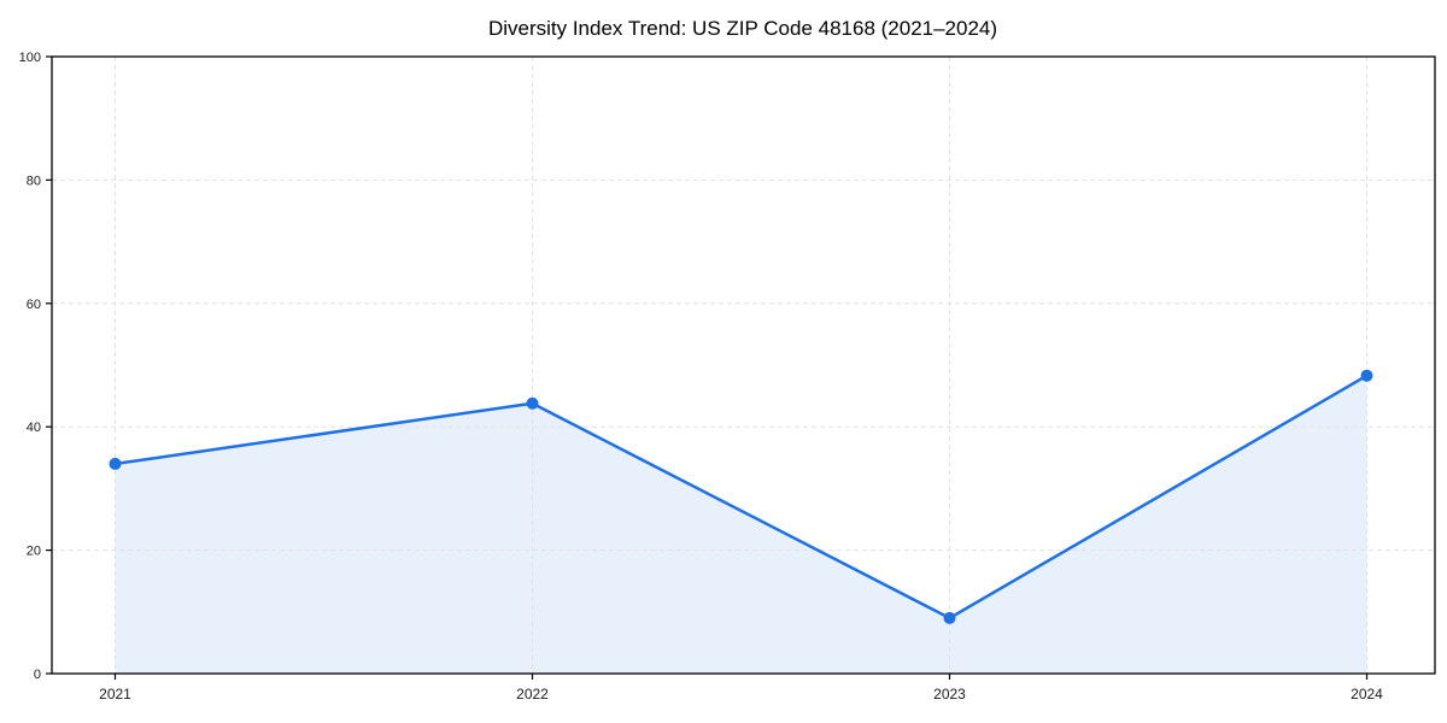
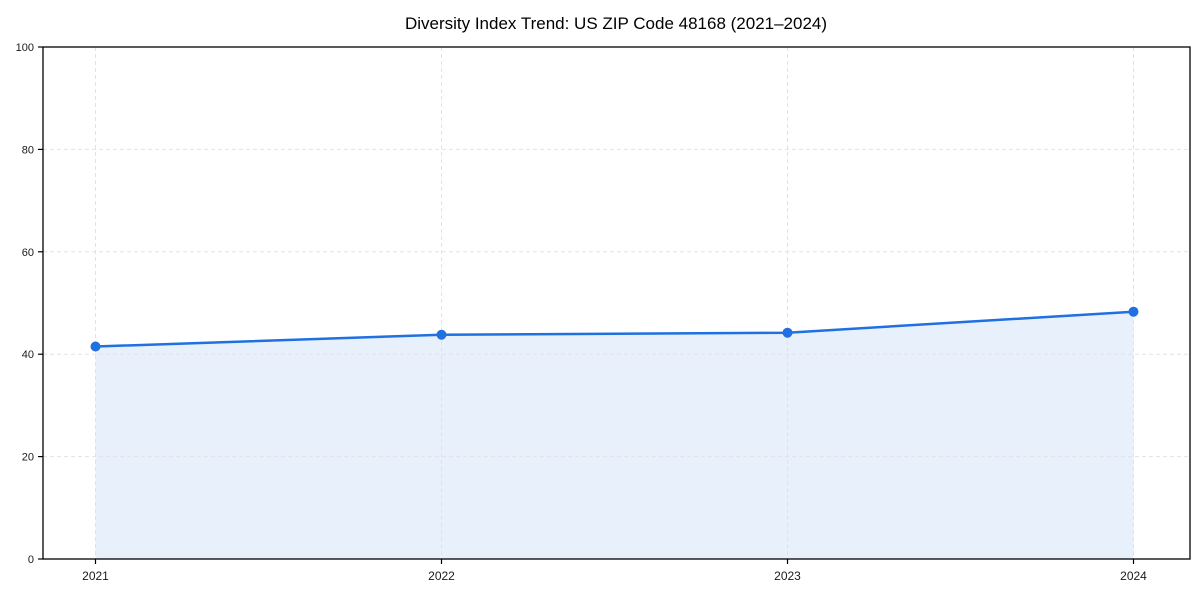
2021: 34 -> 42
2023: 9 -> 44
